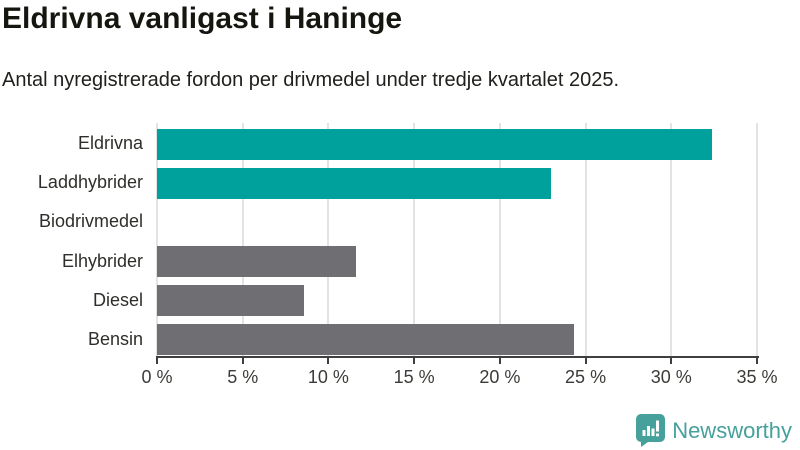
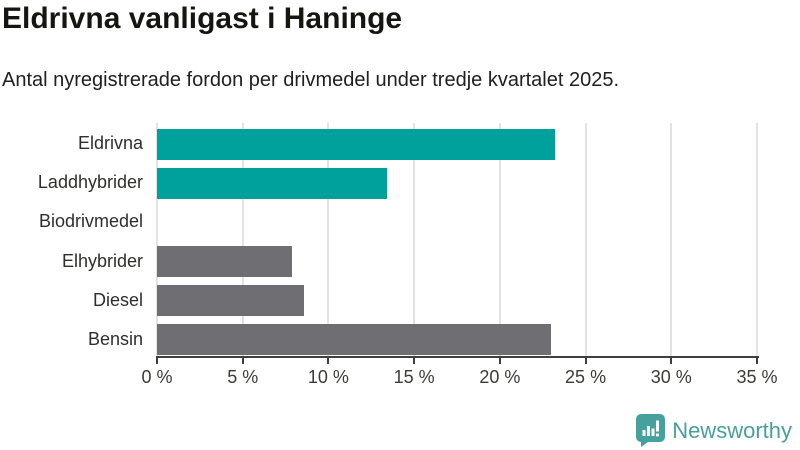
Eldrivna: 32.4% -> 23.2%
Laddhybrider: 23.0% -> 13.4%
Elhybrider: 11.6% -> 7.9%
Bensin: 24.3% -> 23.0%
